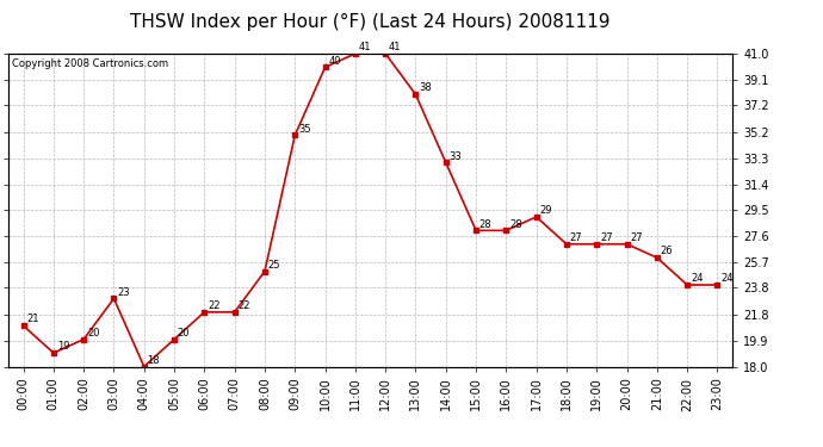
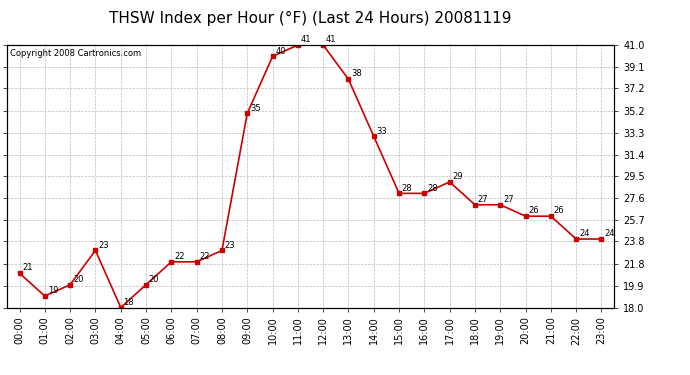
08:00: 25 -> 23
20:00: 27 -> 26
